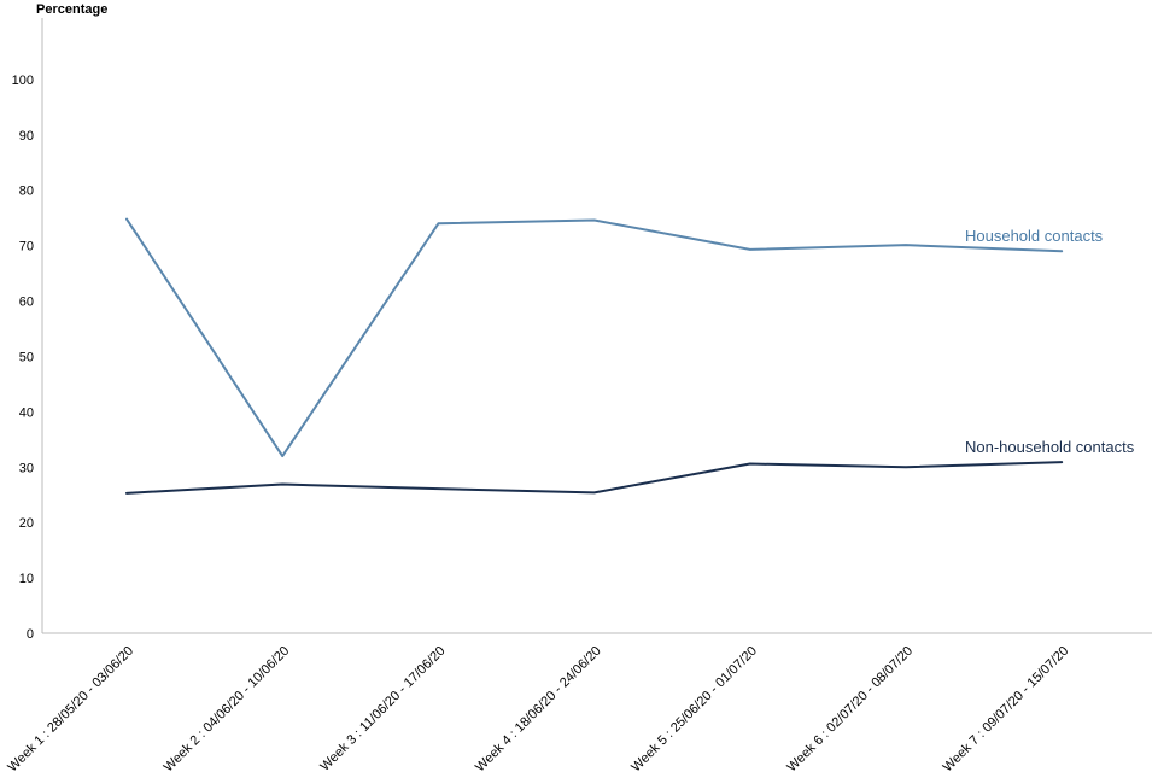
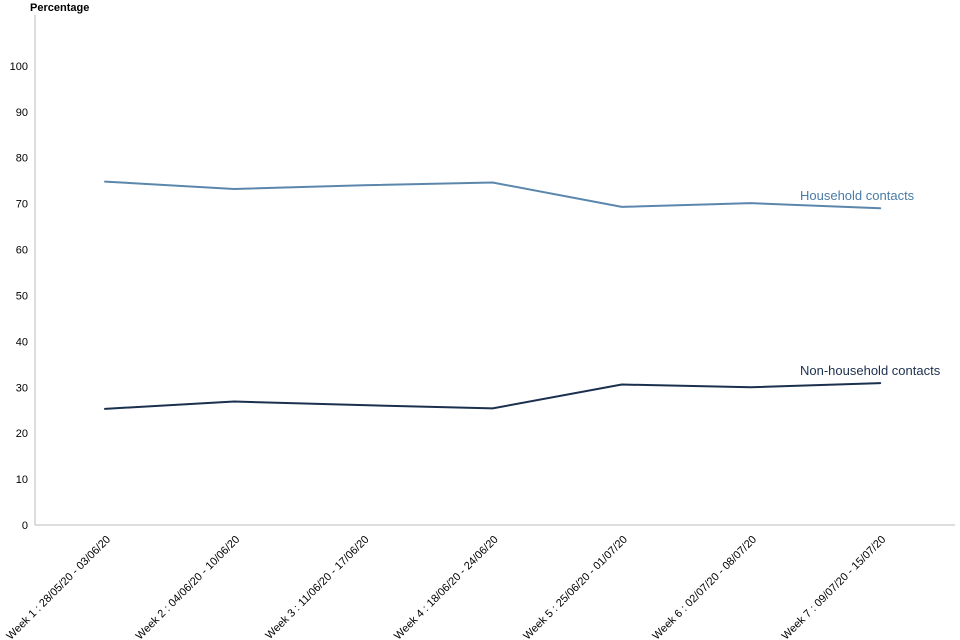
Household contacts/Week 2 : 04/06/20 - 10/06/20: 32 -> 73
